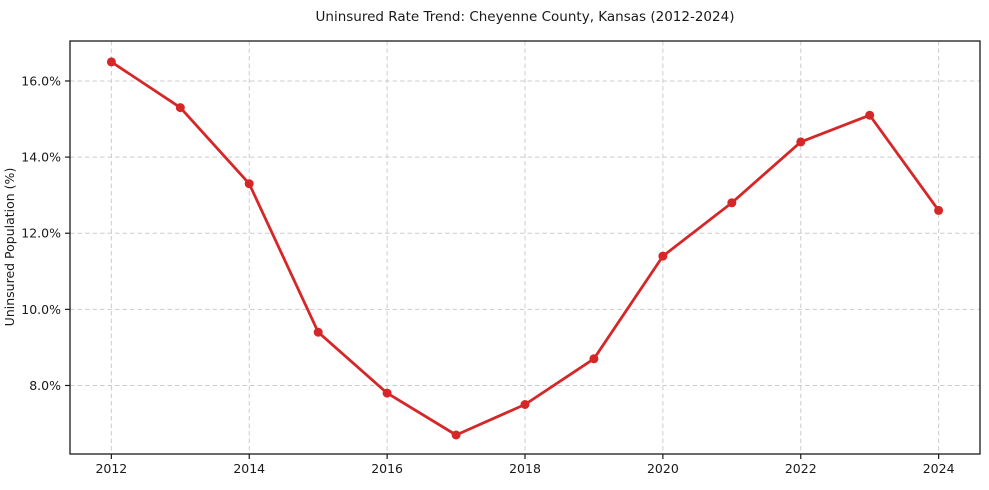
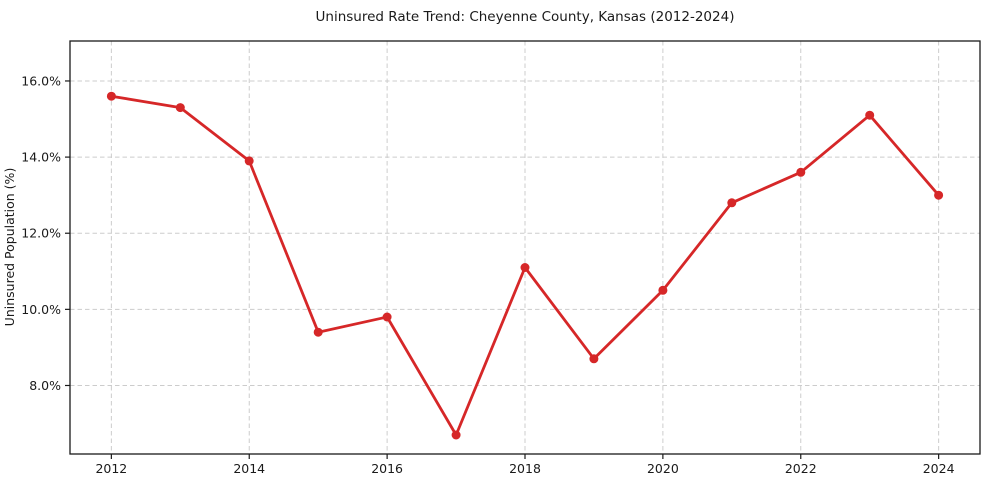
2012: 16.5% -> 15.6%
2014: 13.3% -> 13.9%
2016: 7.8% -> 9.8%
2018: 7.5% -> 11.1%
2020: 11.4% -> 10.5%
2022: 14.4% -> 13.6%
2024: 12.6% -> 13.0%
